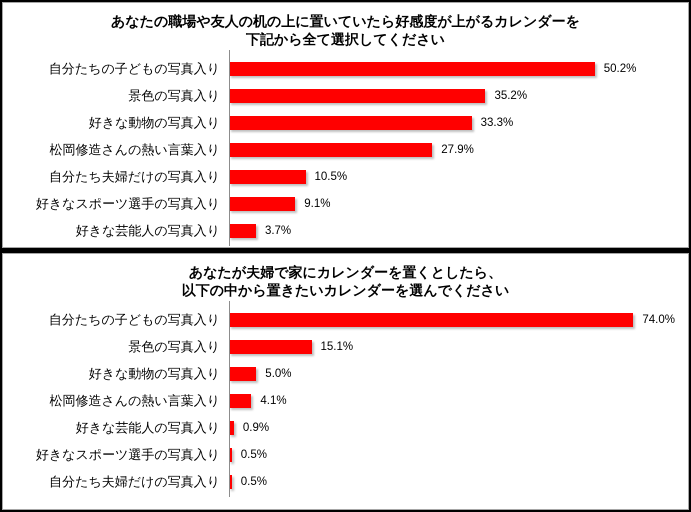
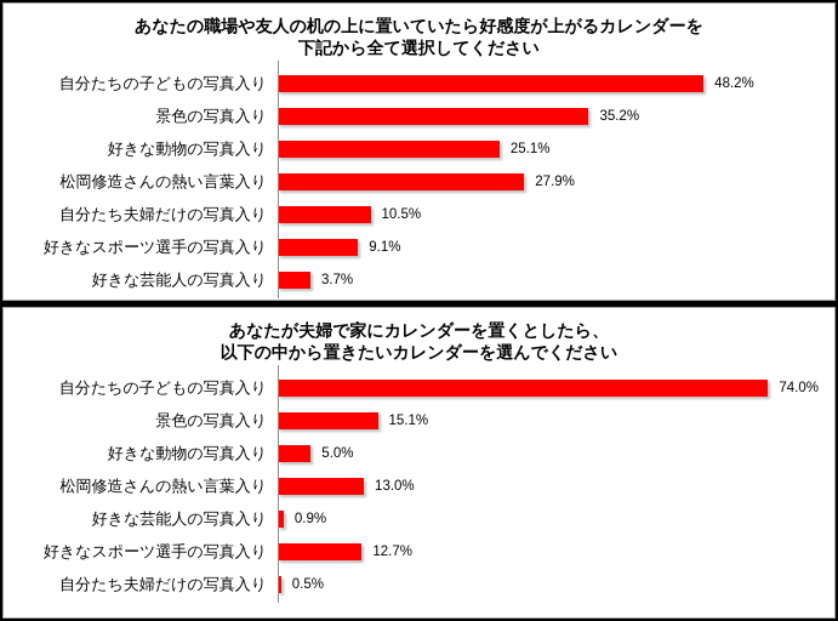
あなたの職場や友人の机の上に置いていたら好感度が上がるカレンダーを 下記から全て選択してください/自分たちの子どもの写真入り: 50.2% -> 48.2%
あなたの職場や友人の机の上に置いていたら好感度が上がるカレンダーを 下記から全て選択してください/好きな動物の写真入り: 33.3% -> 25.1%
あなたが夫婦で家にカレンダーを置くとしたら、 以下の中から置きたいカレンダーを選んでください/松岡修造さんの熱い言葉入り: 4.1% -> 13.0%
あなたが夫婦で家にカレンダーを置くとしたら、 以下の中から置きたいカレンダーを選んでください/好きなスポーツ選手の写真入り: 0.5% -> 12.7%
